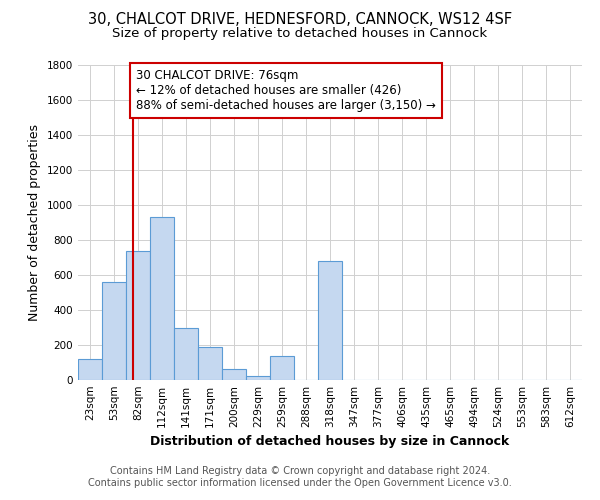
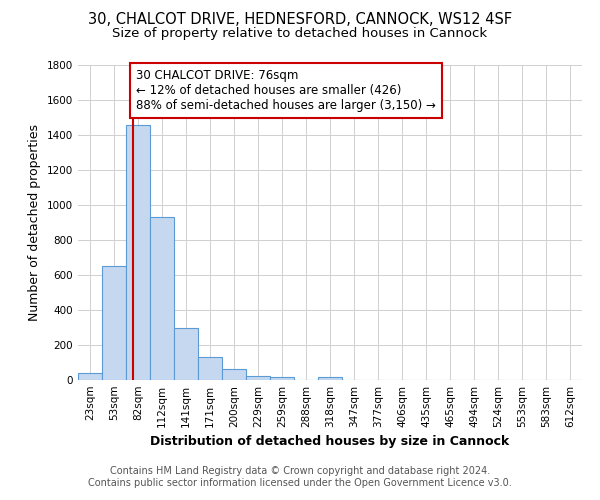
23sqm: 120 -> 40
53sqm: 560 -> 650
82sqm: 740 -> 1460
171sqm: 190 -> 130
259sqm: 140 -> 20
318sqm: 680 -> 20
